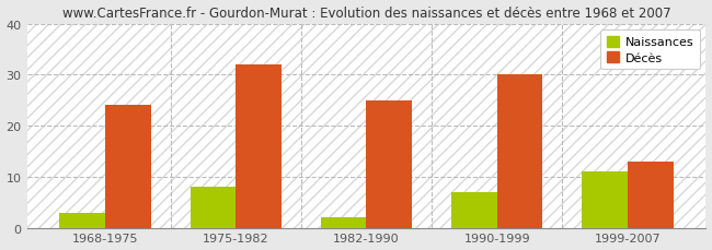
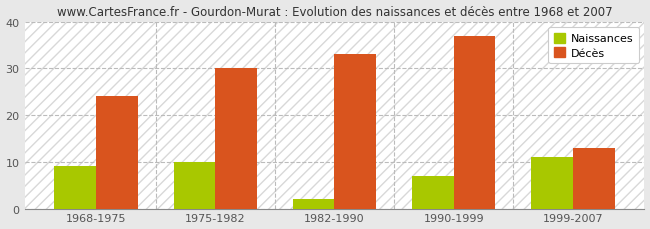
Naissances/1968-1975: 3 -> 9
Naissances/1975-1982: 8 -> 10
Décès/1975-1982: 32 -> 30
Décès/1982-1990: 25 -> 33
Décès/1990-1999: 30 -> 37
